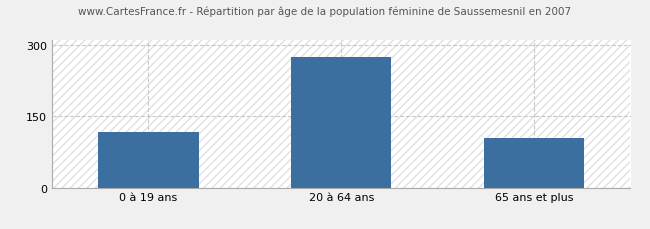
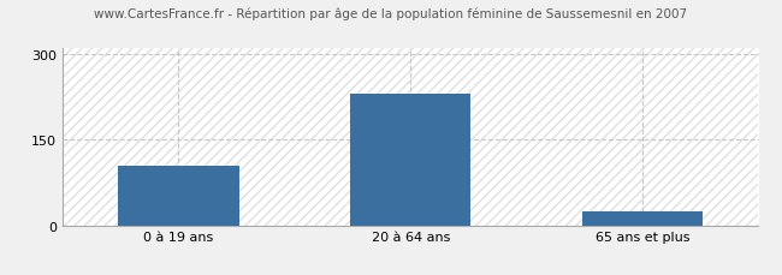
0 à 19 ans: 118 -> 105
20 à 64 ans: 274 -> 230
65 ans et plus: 104 -> 25
